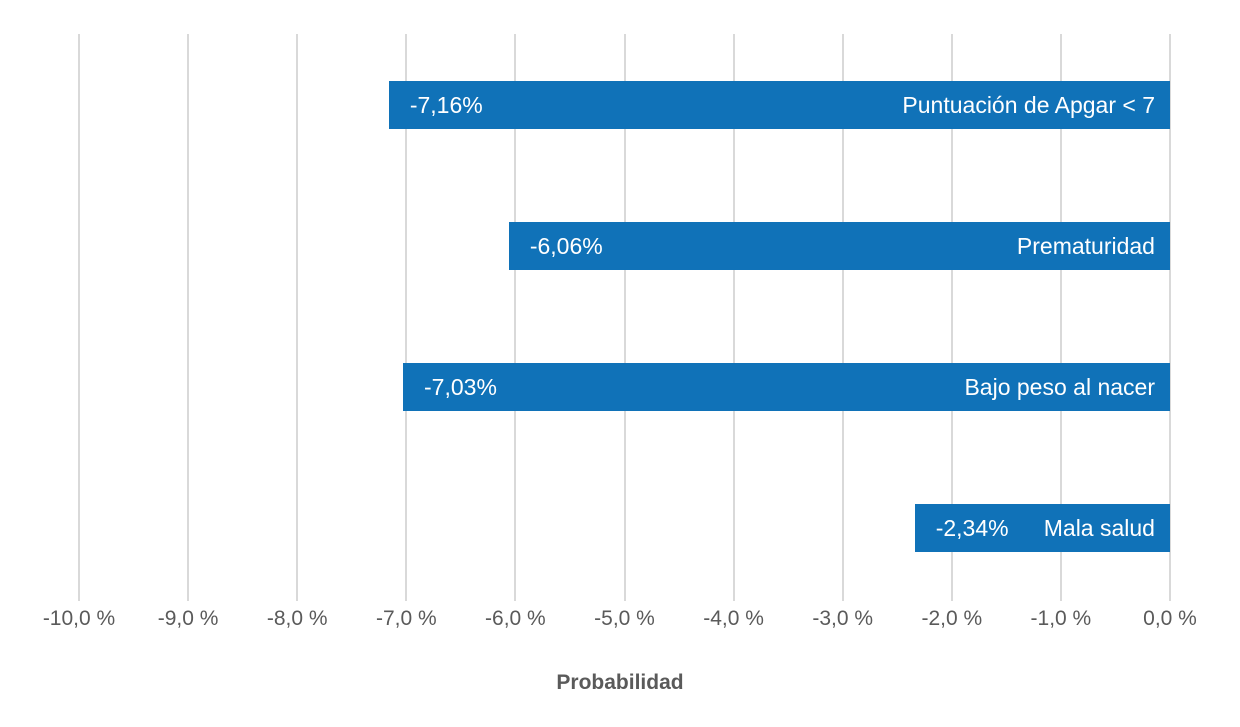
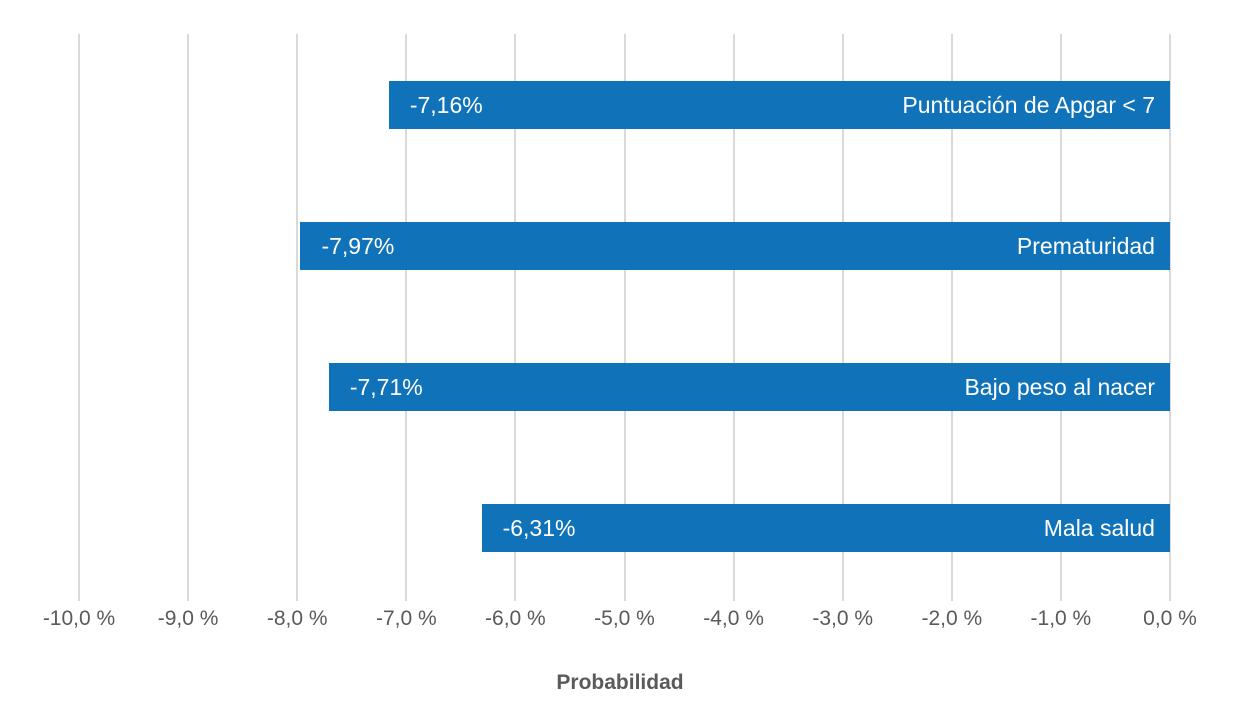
Prematuridad: -6,06% -> -7,97%
Bajo peso al nacer: -7,03% -> -7,71%
Mala salud: -2,34% -> -6,31%
